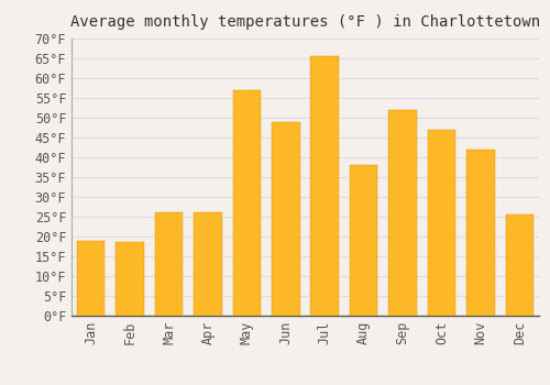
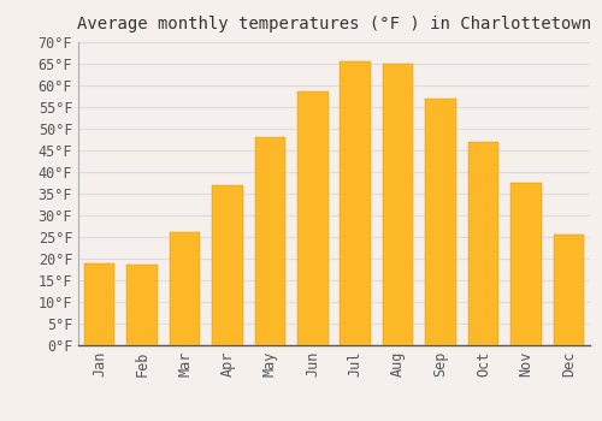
Apr: 26.0°F -> 37.0°F
May: 57.0°F -> 48.0°F
Jun: 49.0°F -> 58.5°F
Aug: 38.0°F -> 65.0°F
Sep: 52.0°F -> 57.0°F
Nov: 42.0°F -> 37.5°F
